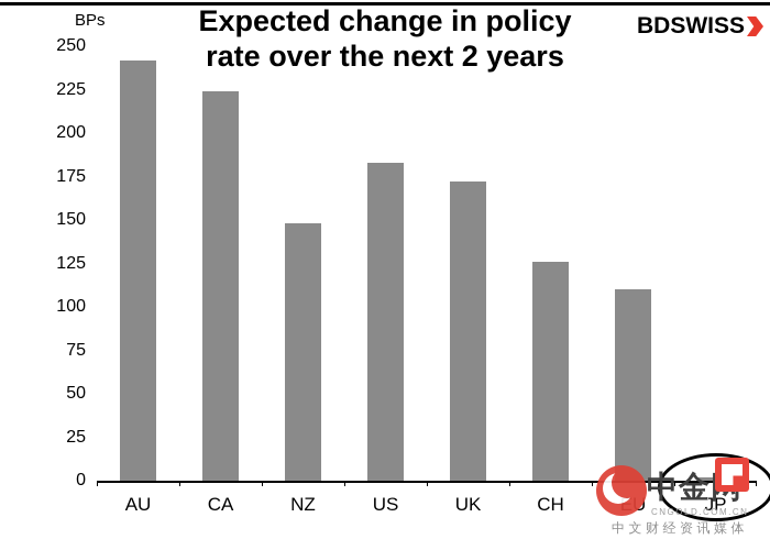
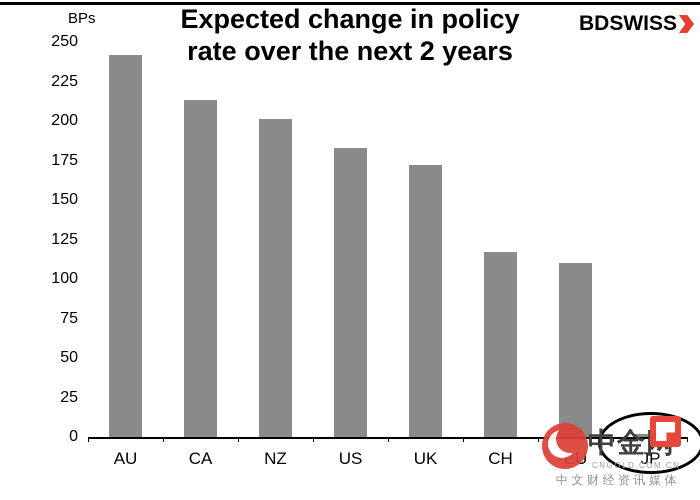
CA: 224 -> 213
NZ: 148 -> 201
CH: 126 -> 117
